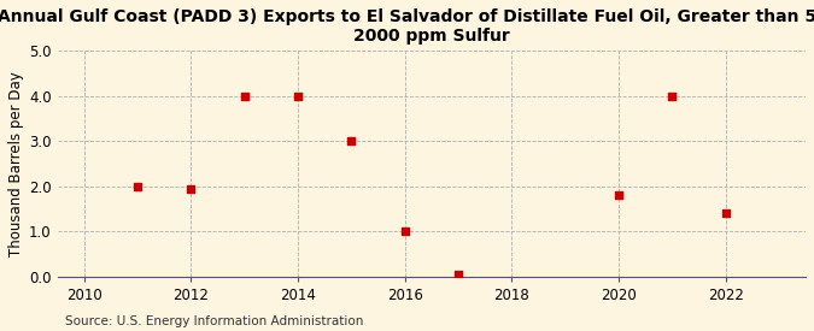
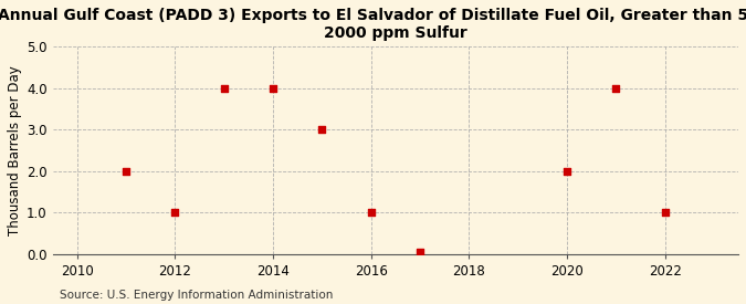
2012: 1.95 -> 1.00
2020: 1.80 -> 2.00
2022: 1.40 -> 1.00
